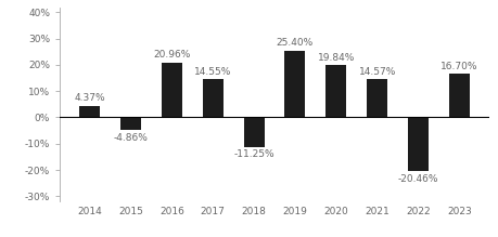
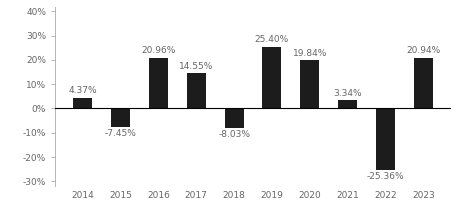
2015: -4.86% -> -7.45%
2018: -11.25% -> -8.03%
2021: 14.57% -> 3.34%
2022: -20.46% -> -25.36%
2023: 16.70% -> 20.94%
